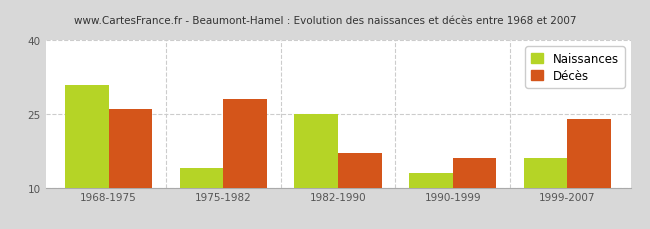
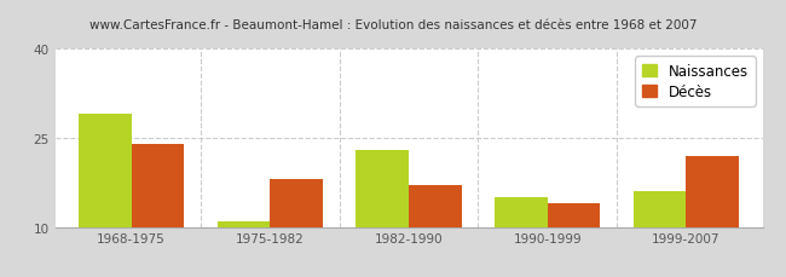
Naissances/1968-1975: 31 -> 29
Décès/1968-1975: 26 -> 24
Naissances/1975-1982: 14 -> 11
Décès/1975-1982: 28 -> 18
Naissances/1982-1990: 25 -> 23
Naissances/1990-1999: 13 -> 15
Décès/1990-1999: 16 -> 14
Décès/1999-2007: 24 -> 22
